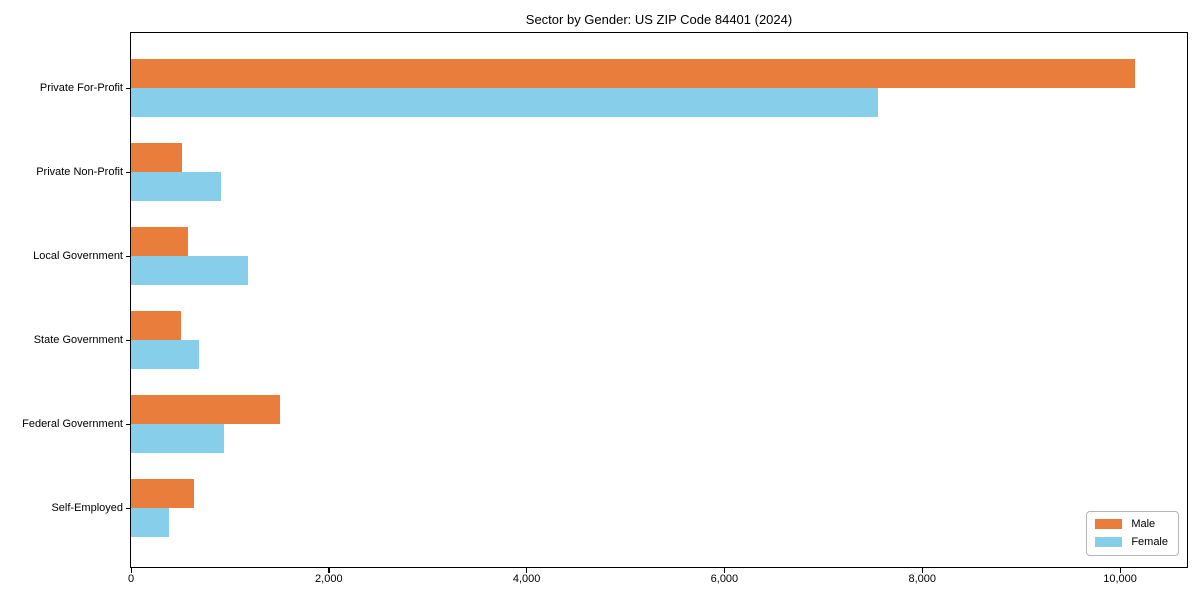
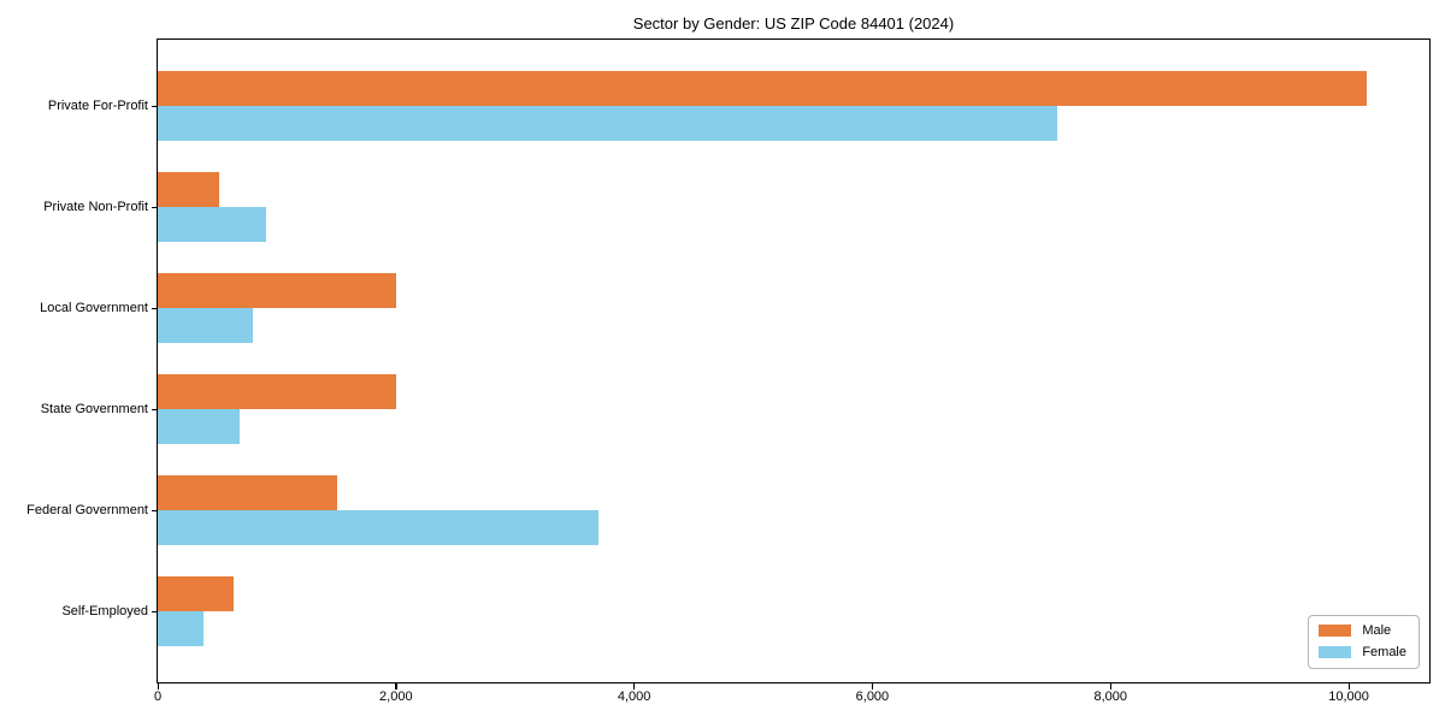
Male/Local Government: 600 -> 2000
Female/Local Government: 1200 -> 800
Male/State Government: 500 -> 2000
Female/Federal Government: 900 -> 3700
